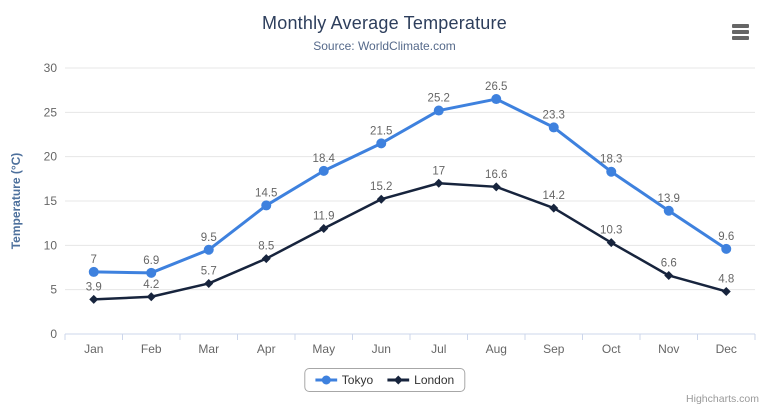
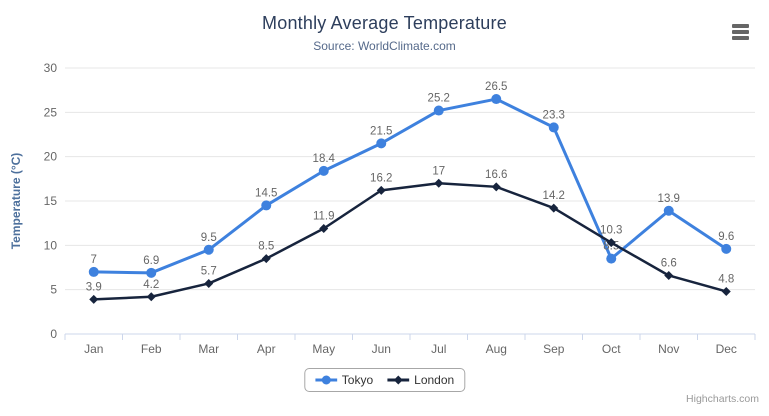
London/Jun: 15.2 -> 16.2
Tokyo/Oct: 18.3 -> 8.5
